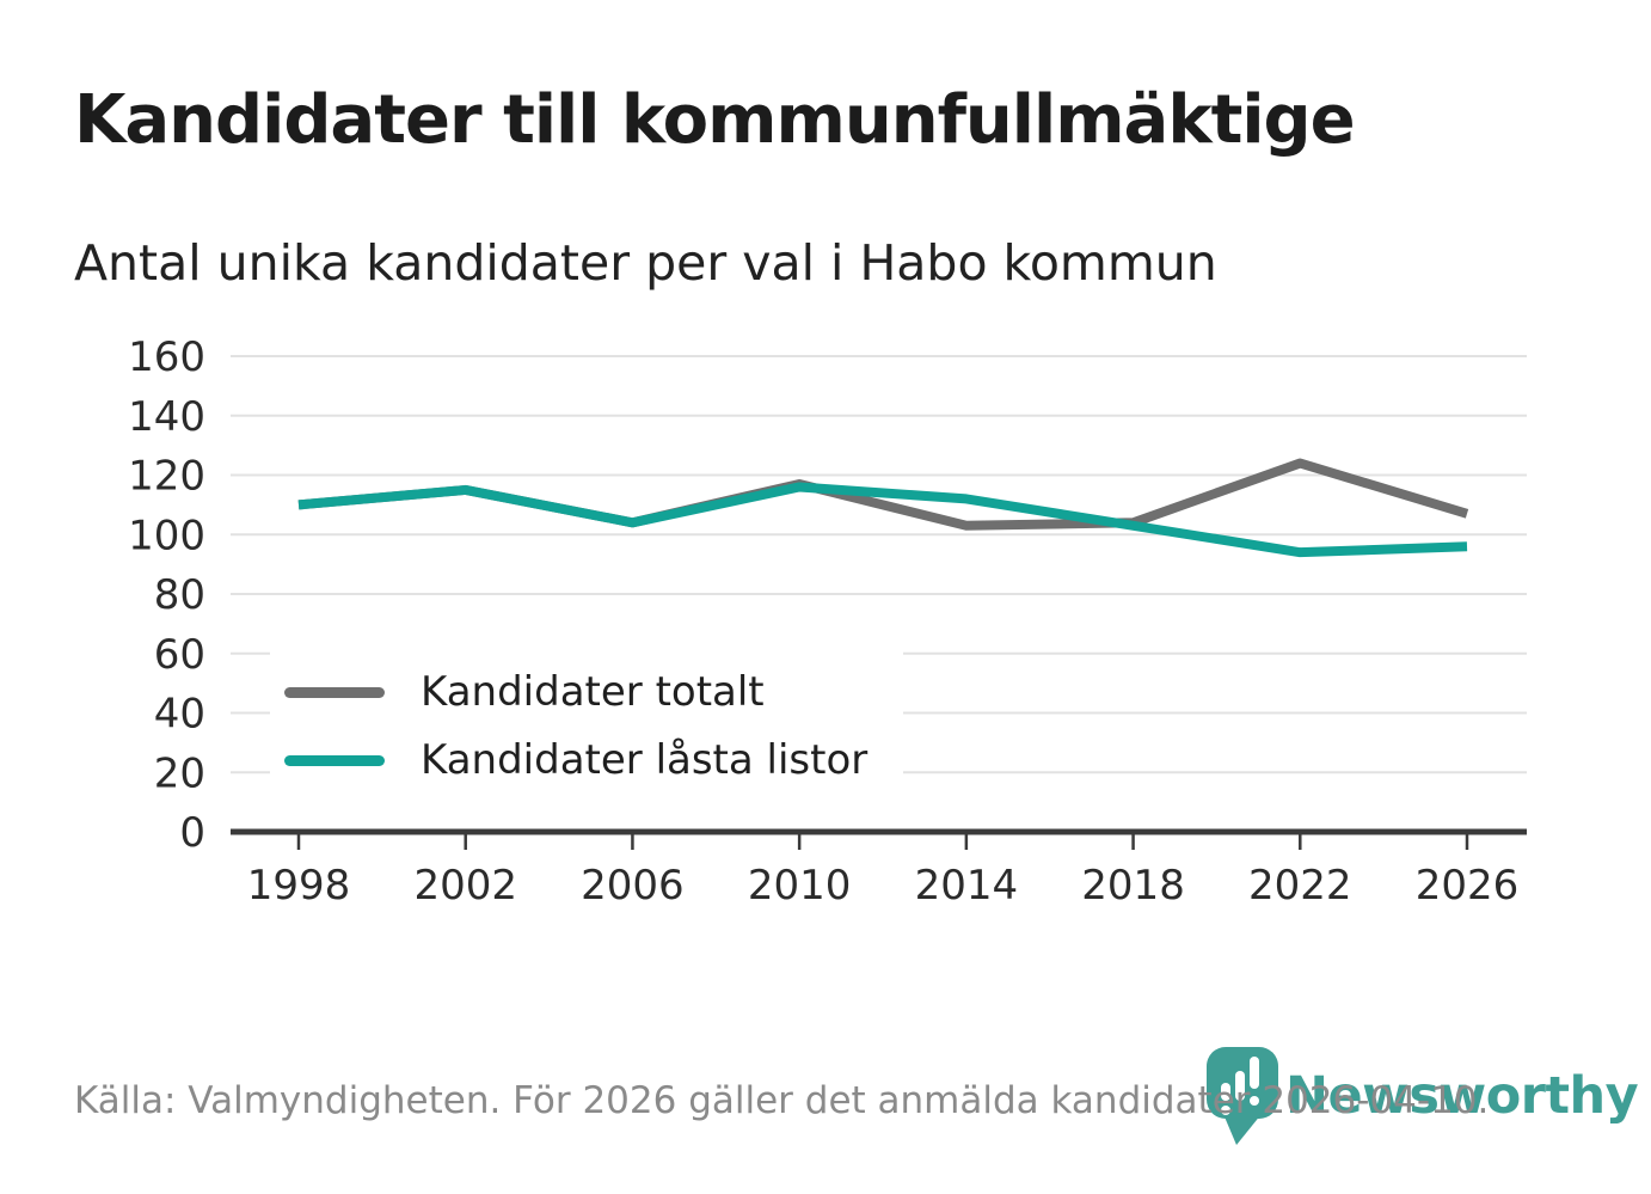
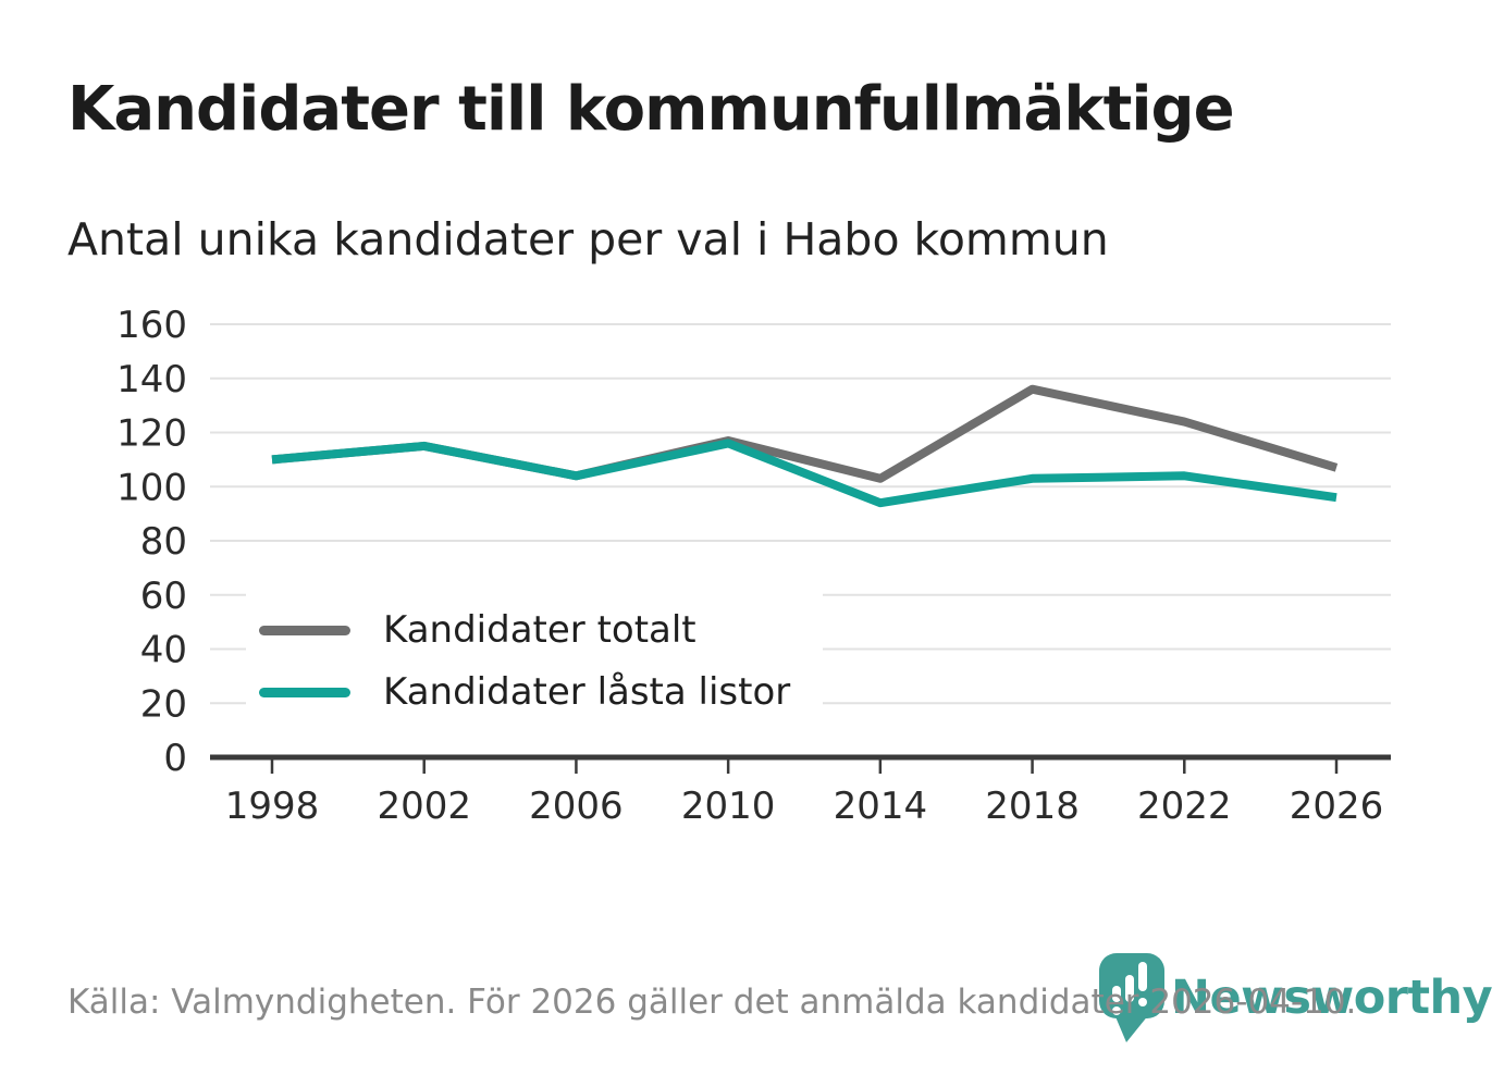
Kandidater låsta listor/2014: 112 -> 94
Kandidater totalt/2018: 104 -> 136
Kandidater låsta listor/2022: 94 -> 104
